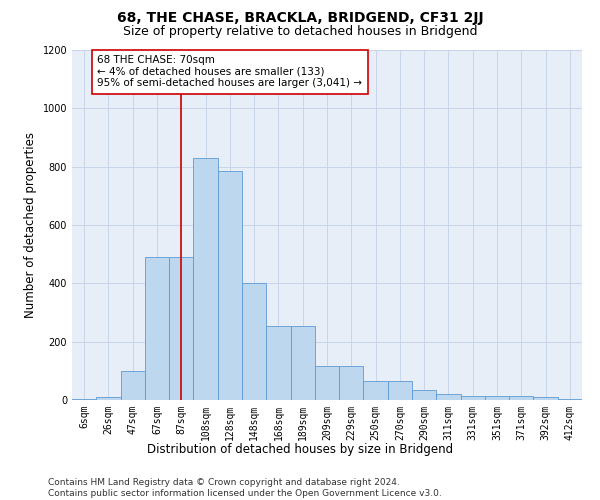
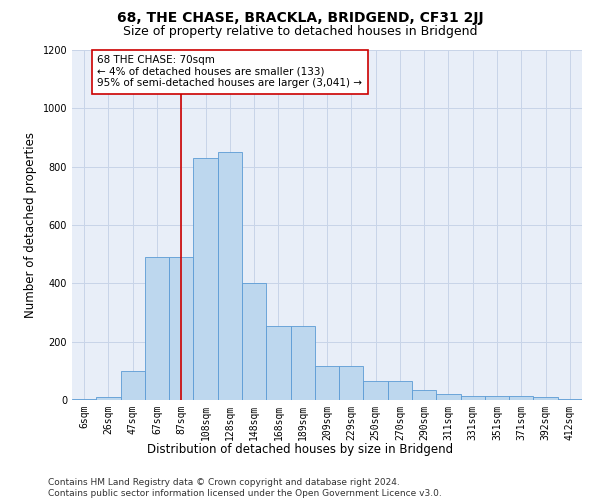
128sqm: 785 -> 850
